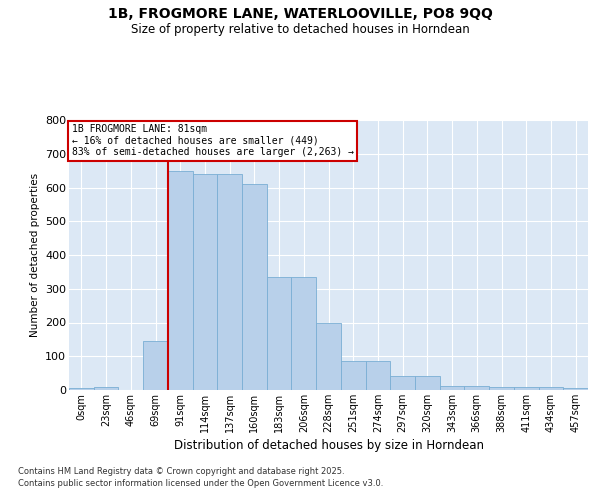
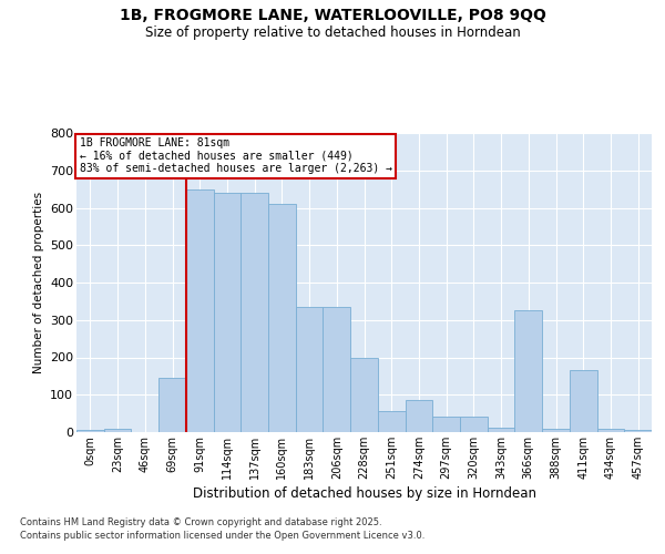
251sqm: 85 -> 55
366sqm: 12 -> 325
411sqm: 10 -> 165
